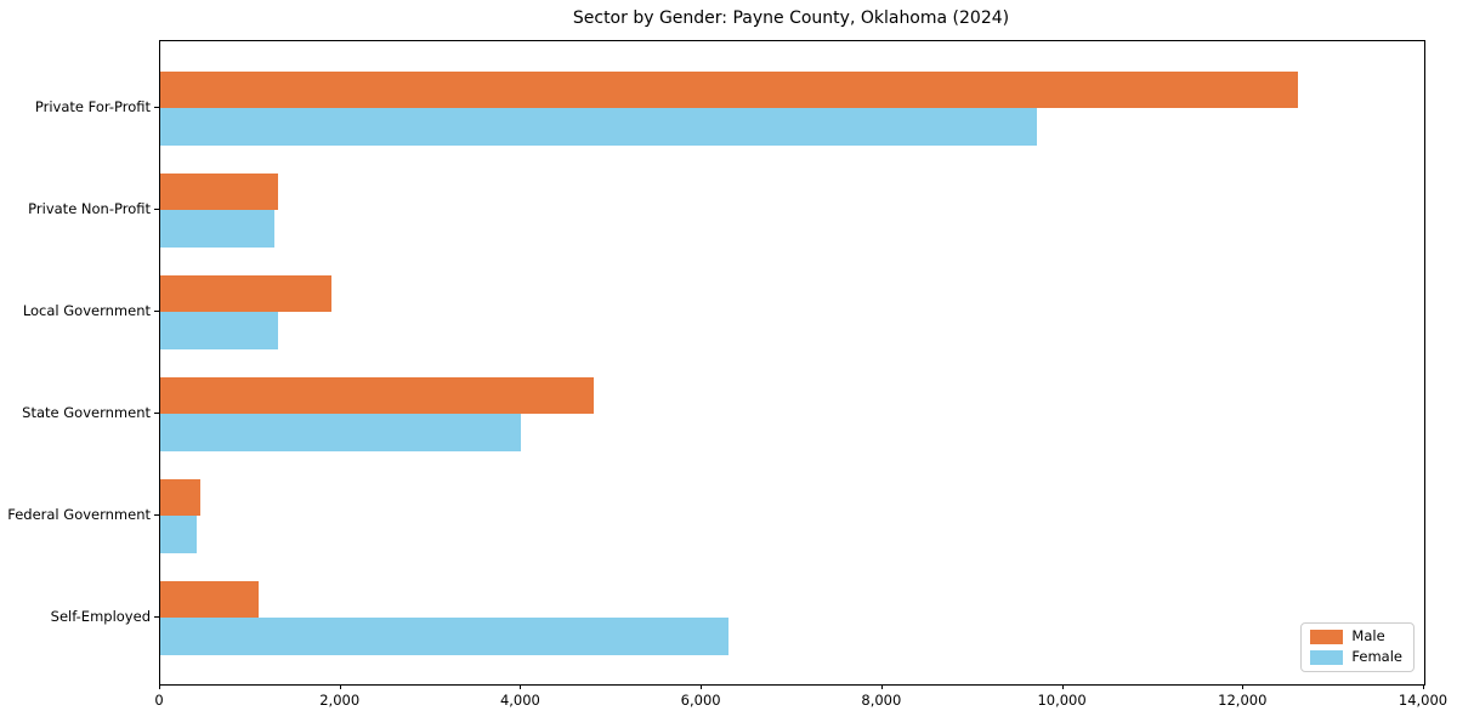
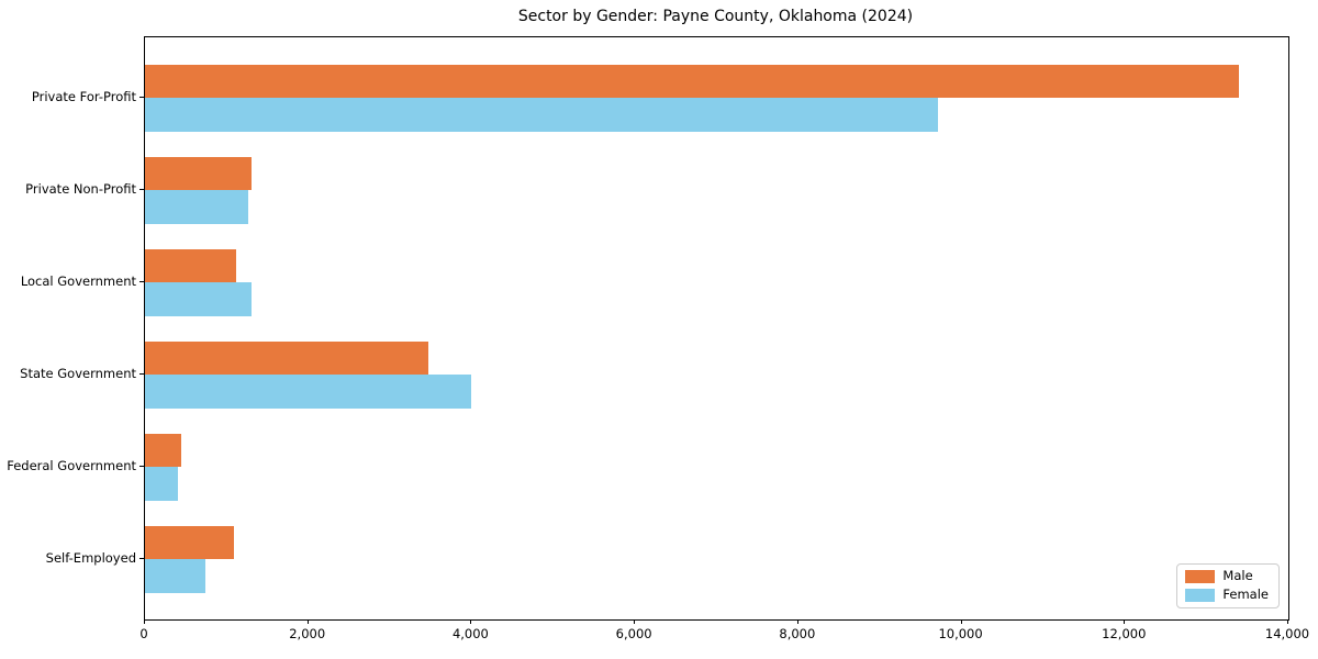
Male/Private For-Profit: 12600 -> 13400
Male/Local Government: 1900 -> 1100
Male/State Government: 4800 -> 3500
Female/Self-Employed: 6300 -> 700
